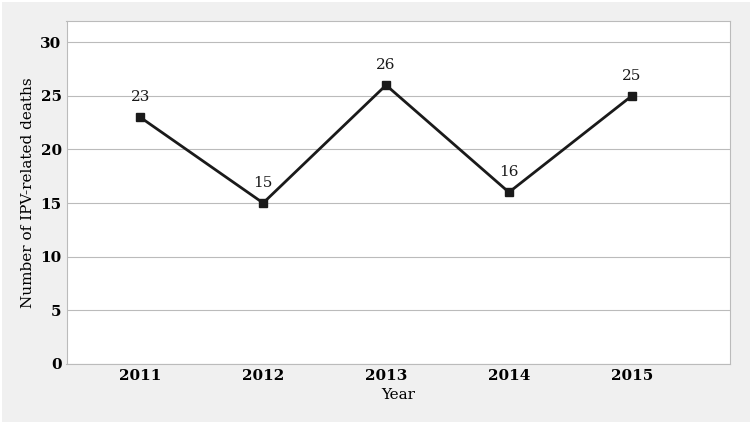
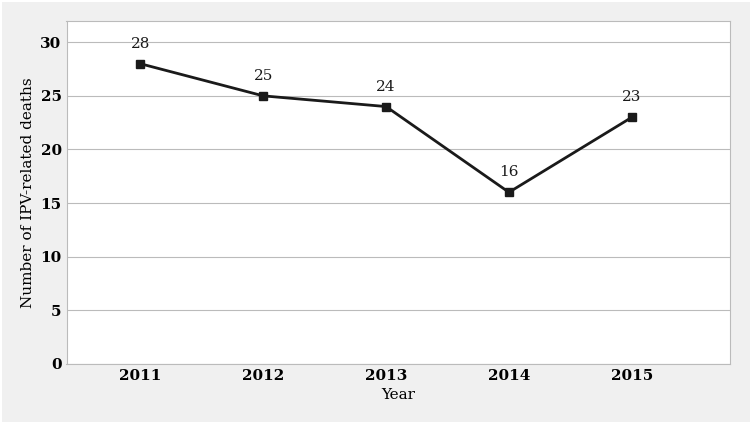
2011: 23 -> 28
2012: 15 -> 25
2013: 26 -> 24
2015: 25 -> 23
